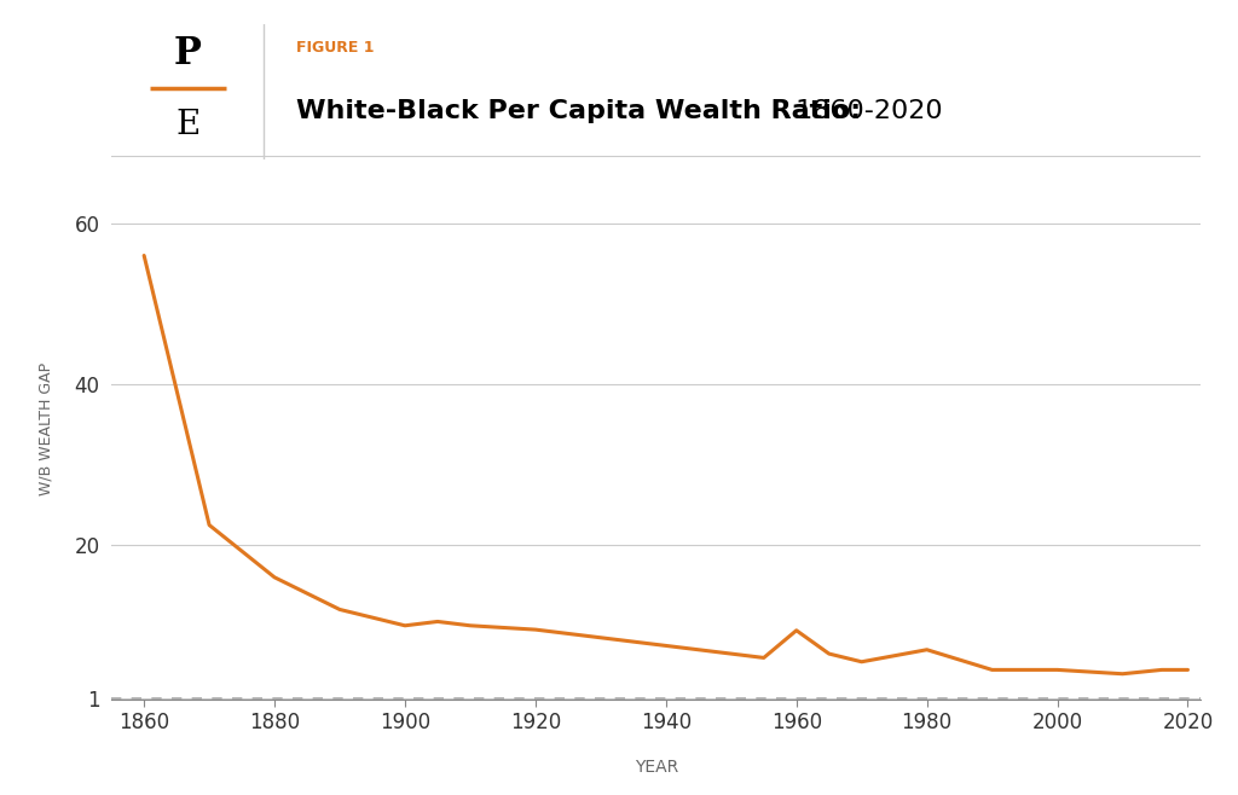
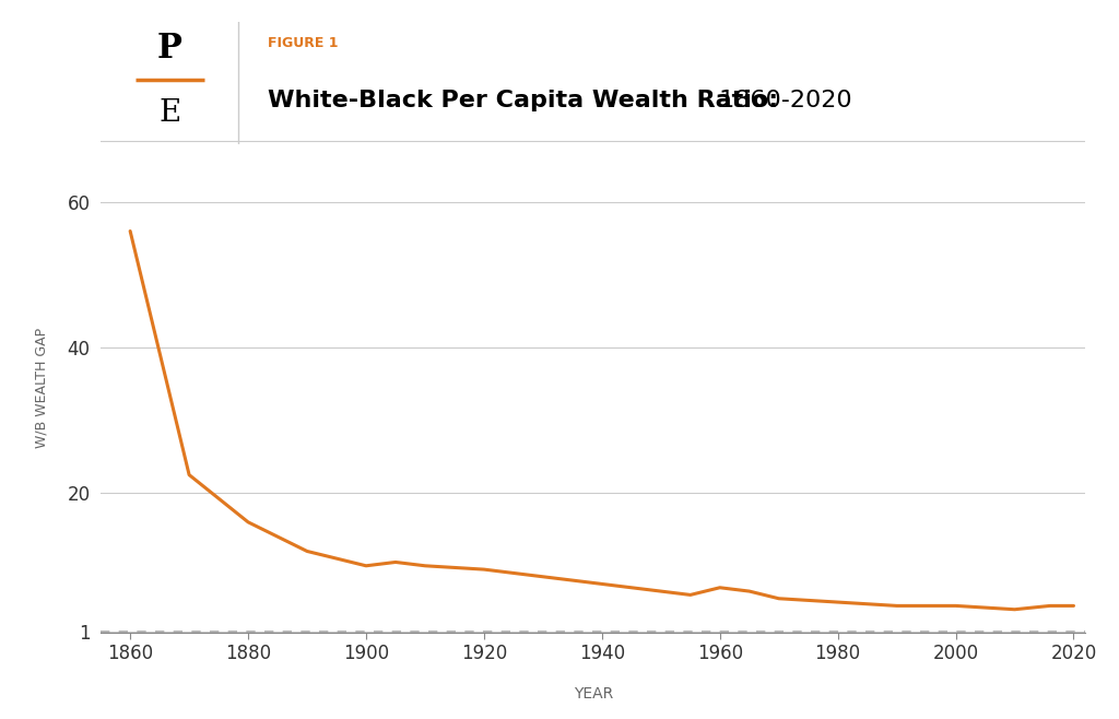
1960: 9.4 -> 7.0
1980: 7.0 -> 5.0
